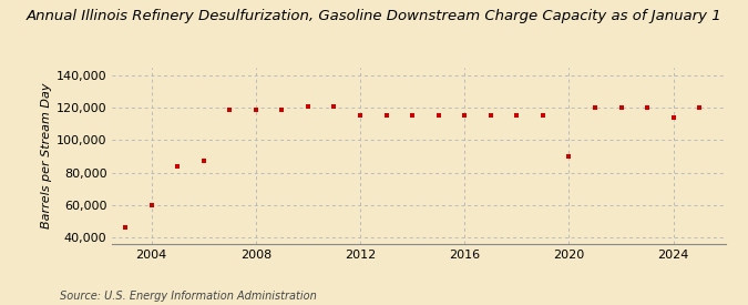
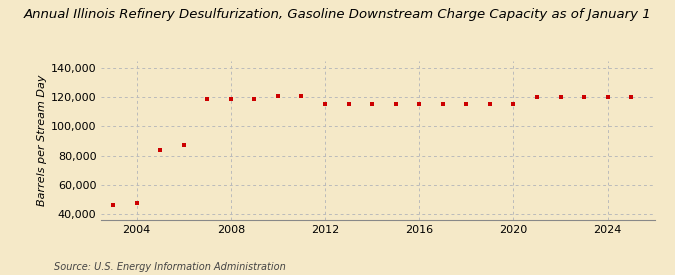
2004: 60,000 -> 48,000
2020: 90,000 -> 115,000
2024: 114,000 -> 120,000
